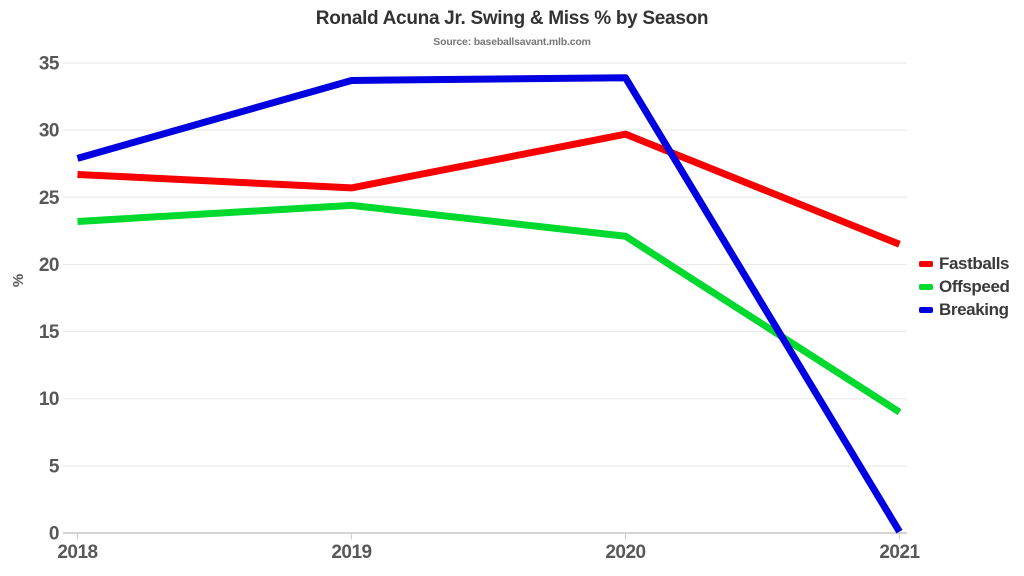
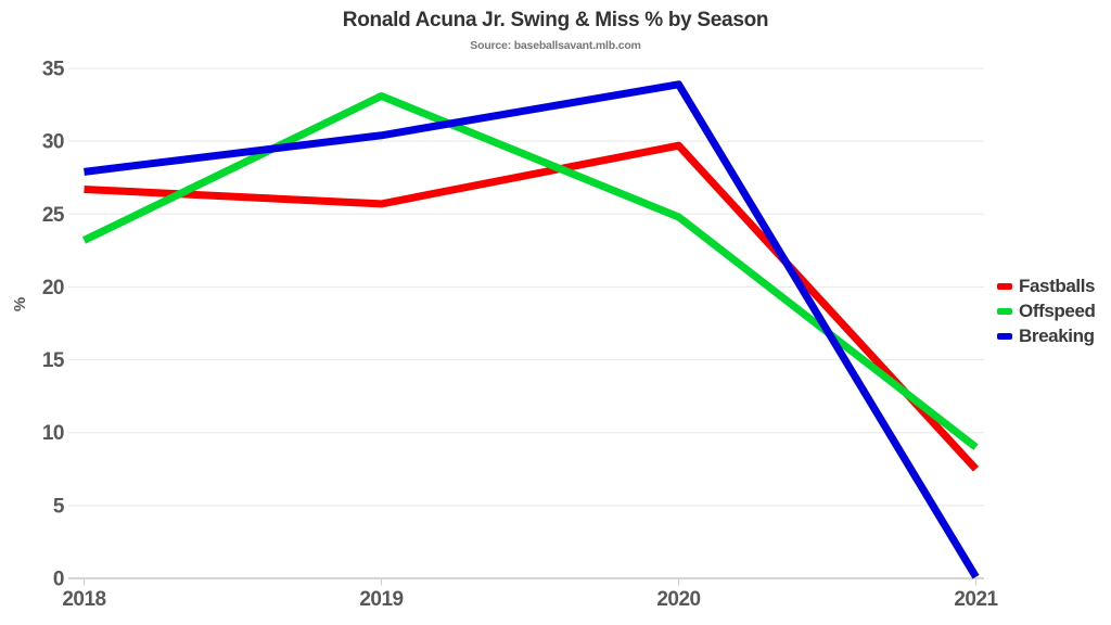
Offspeed/2019: 24.4 -> 33.1
Breaking/2019: 33.7 -> 30.4
Offspeed/2020: 22.1 -> 24.8
Fastballs/2021: 21.5 -> 7.5
